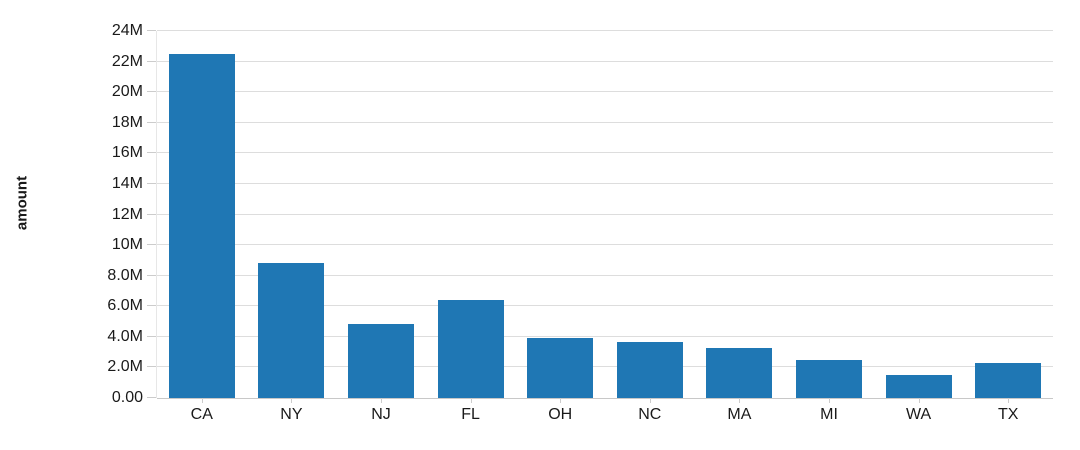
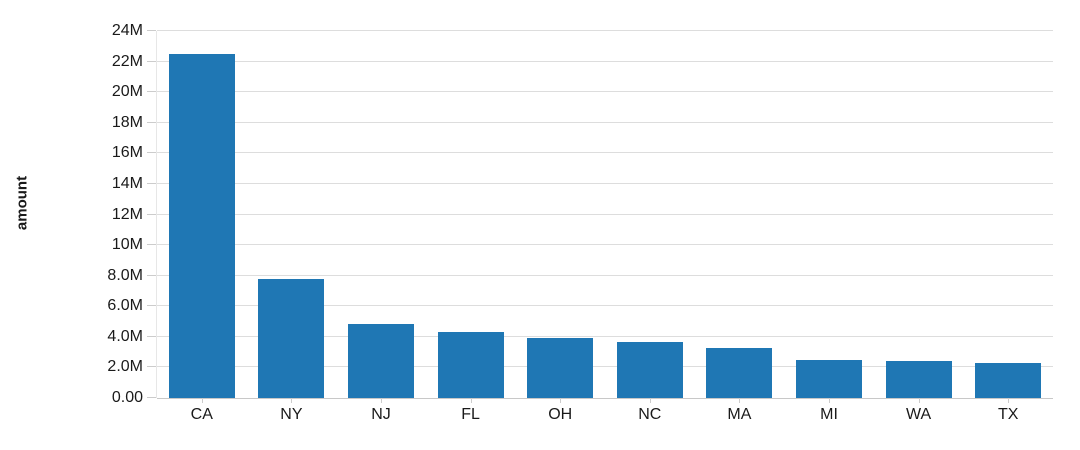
NY: 8.8M -> 7.8M
FL: 6.4M -> 4.3M
WA: 1.5M -> 2.4M
